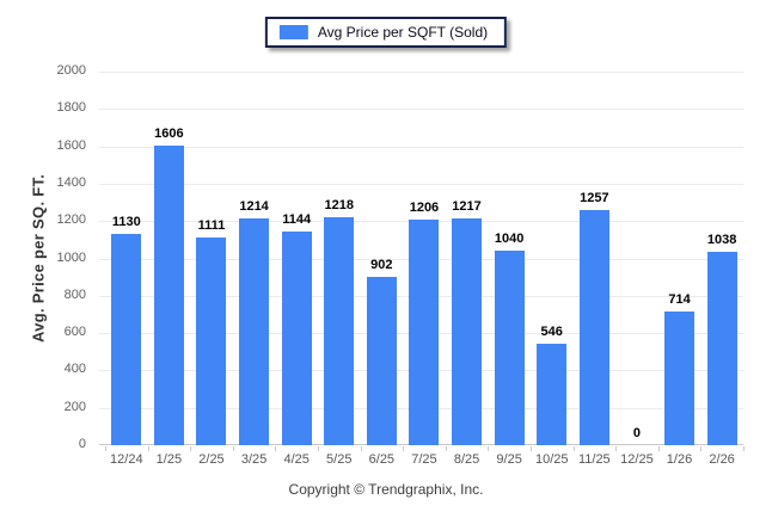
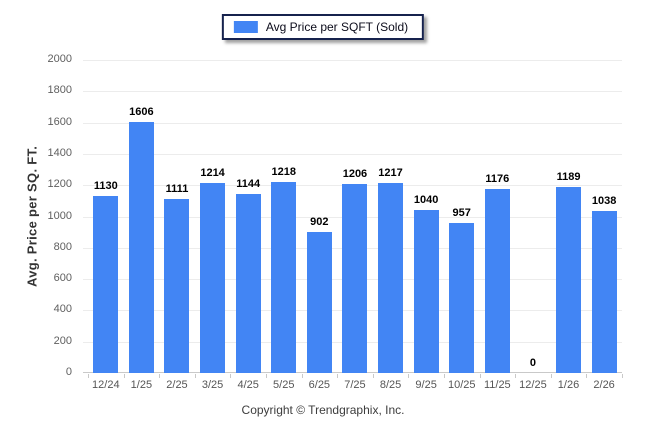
10/25: 546 -> 957
11/25: 1257 -> 1176
1/26: 714 -> 1189
